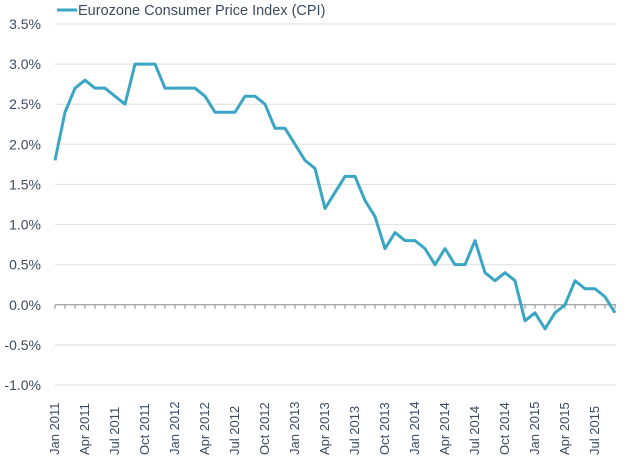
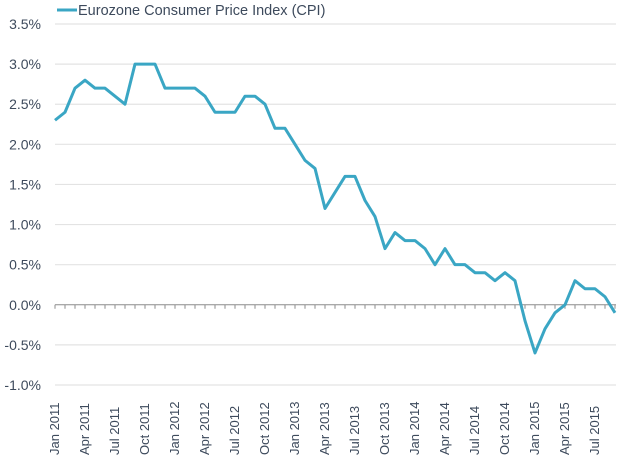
Jan 2011: 1.8% -> 2.3%
Jul 2014: 0.8% -> 0.4%
Jan 2015: -0.1% -> -0.6%
